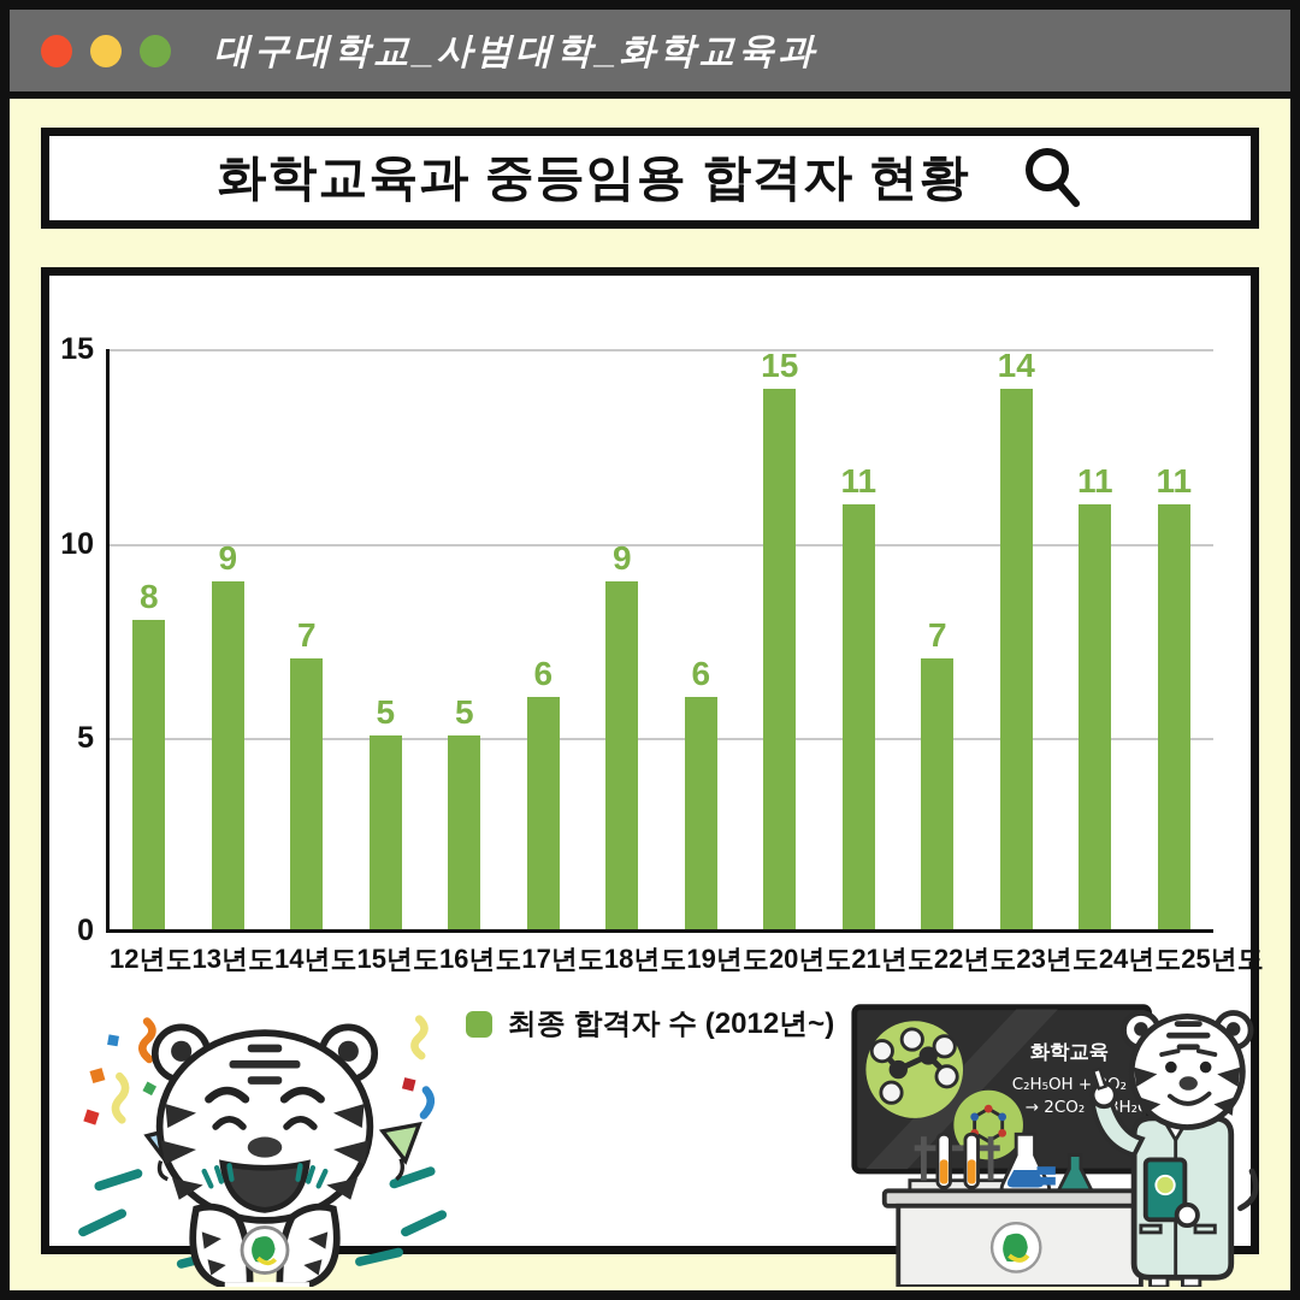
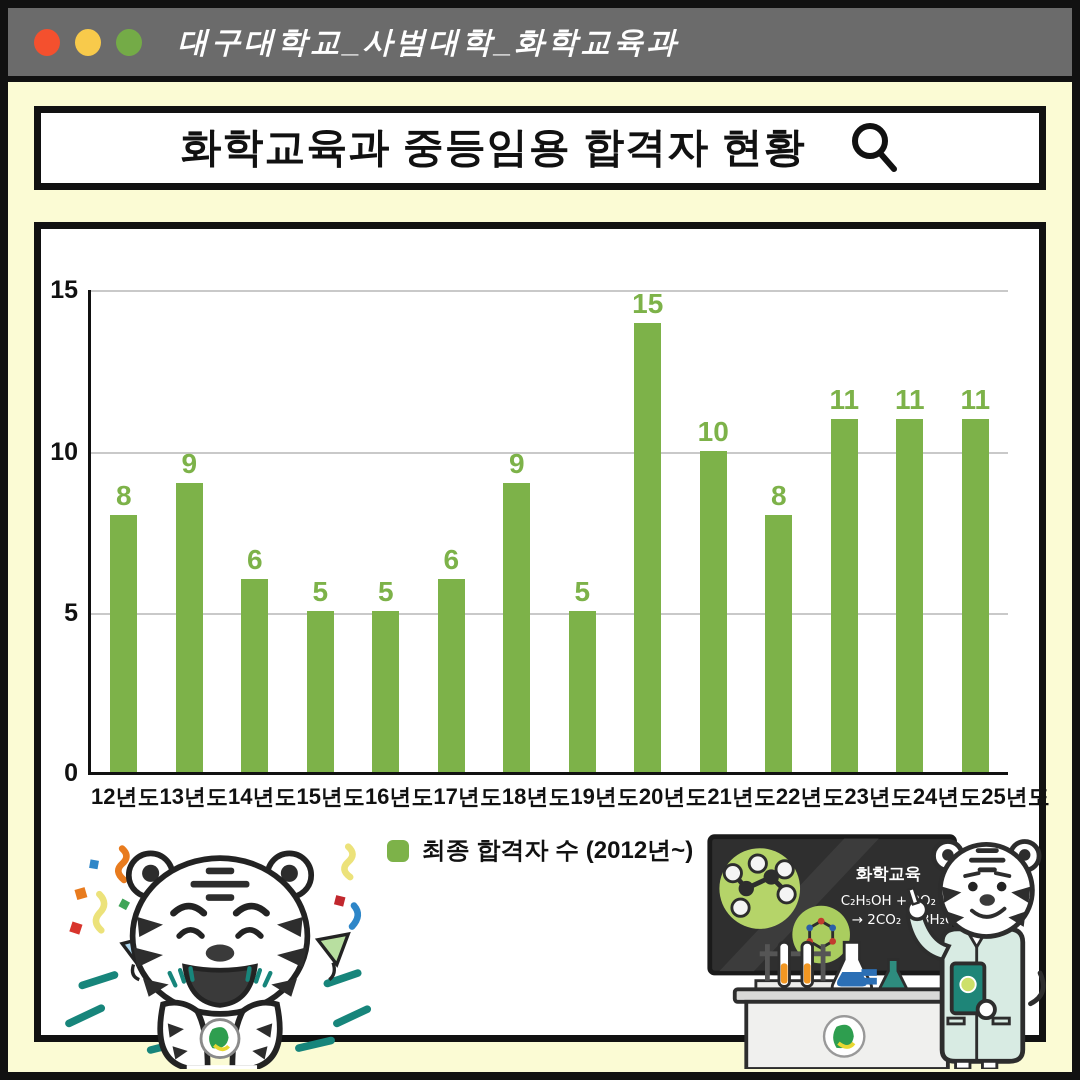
14년도: 7 -> 6
19년도: 6 -> 5
21년도: 11 -> 10
22년도: 7 -> 8
23년도: 14 -> 11
